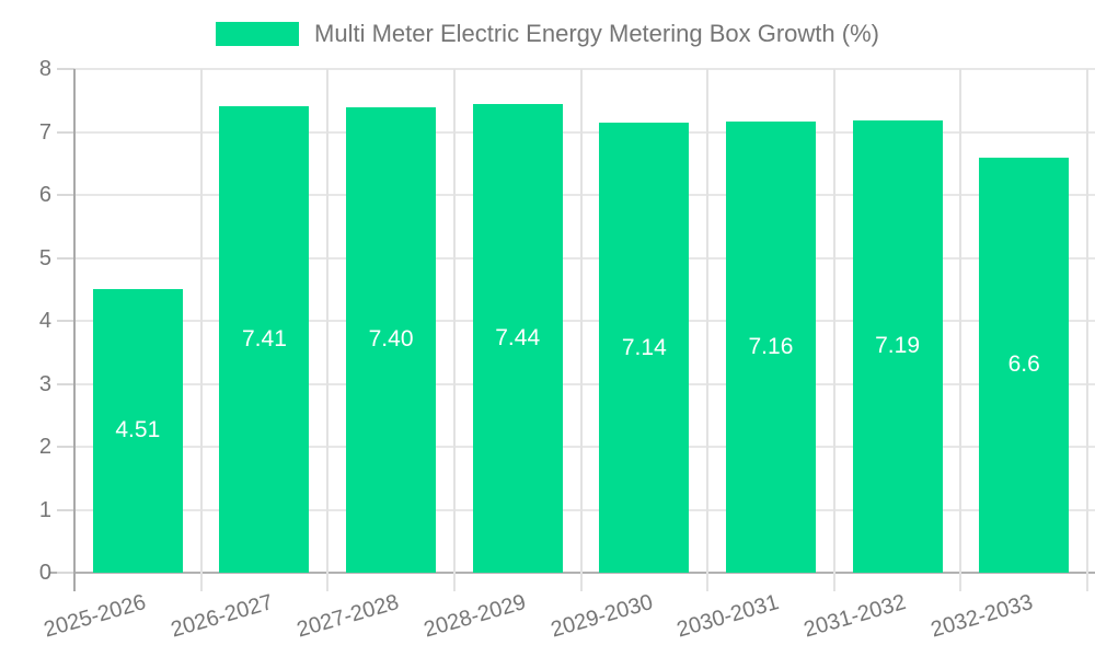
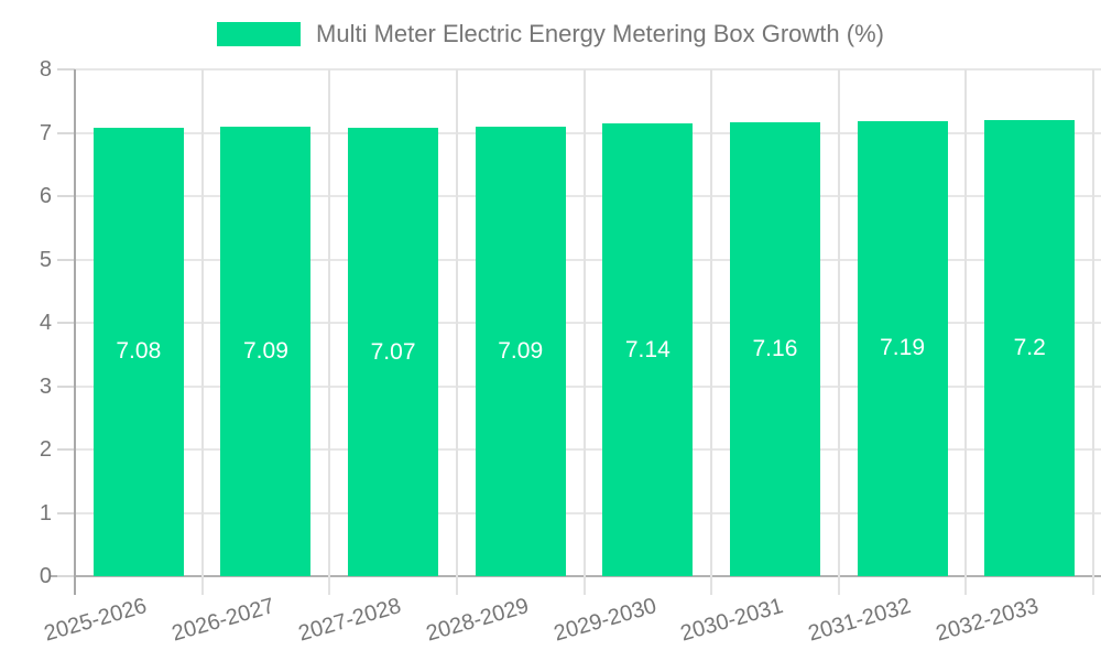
2025-2026: 4.51 -> 7.08
2026-2027: 7.41 -> 7.09
2027-2028: 7.40 -> 7.07
2028-2029: 7.44 -> 7.09
2032-2033: 6.6 -> 7.2
